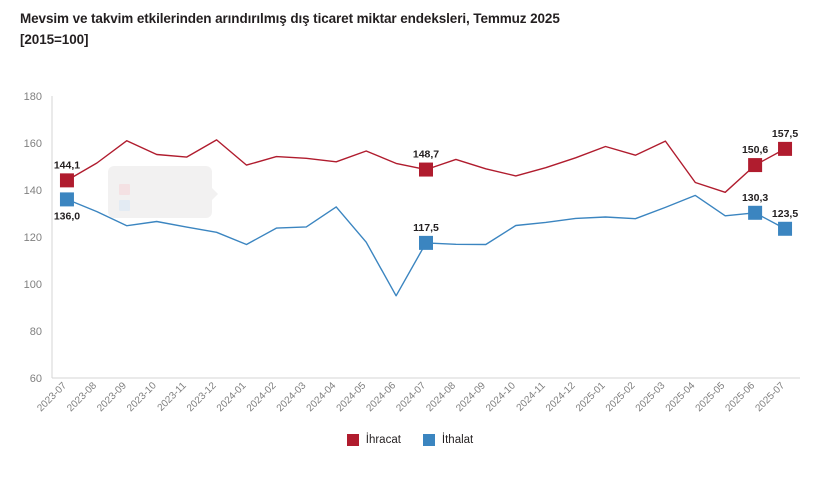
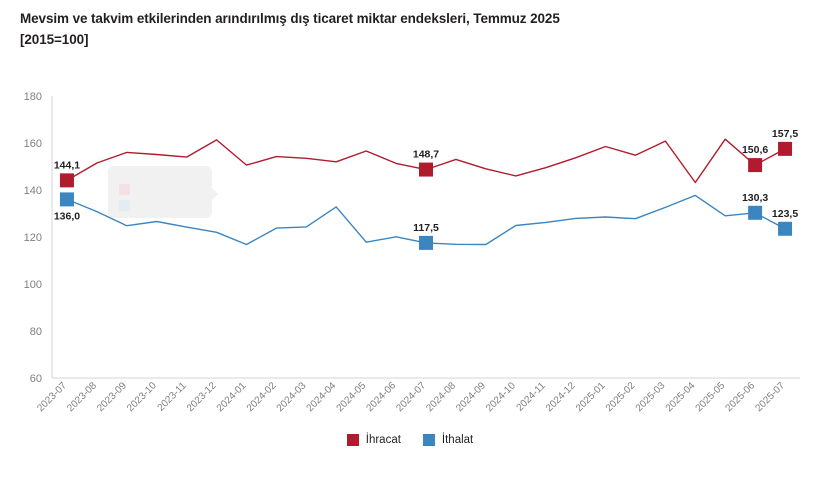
İhracat/2023-09: 161 -> 156
İthalat/2024-06: 95 -> 120
İhracat/2025-05: 139 -> 162
